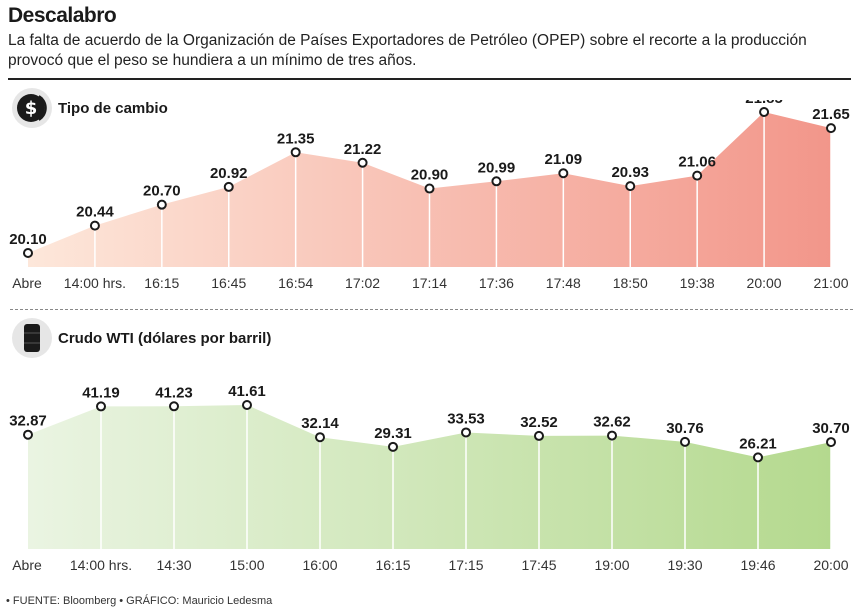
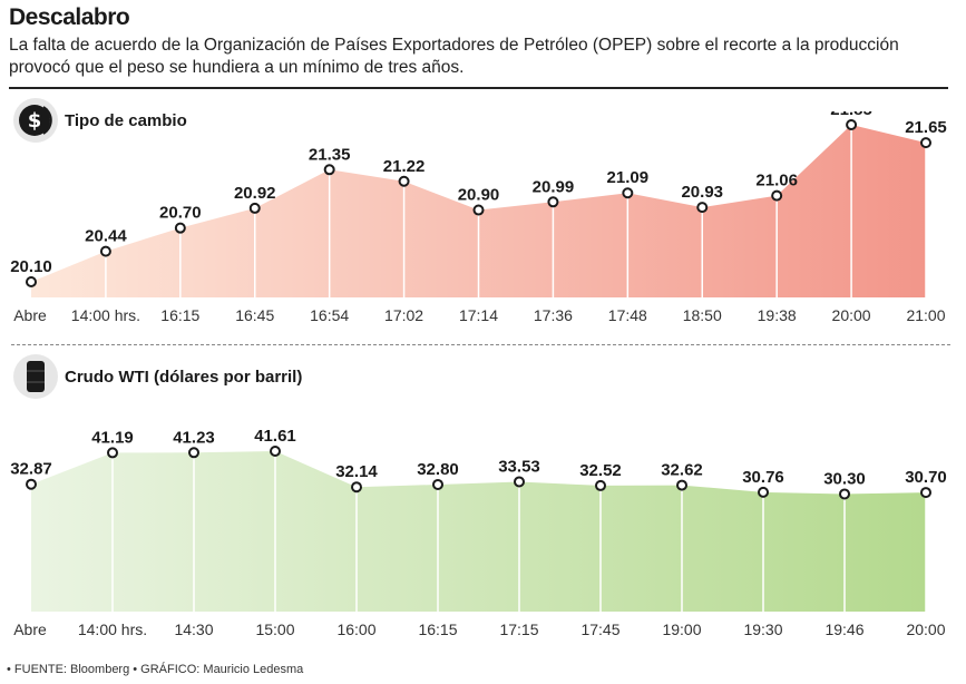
Crudo WTI (dólares por barril)/16:15: 29.31 -> 32.80
Crudo WTI (dólares por barril)/19:46: 26.21 -> 30.30
